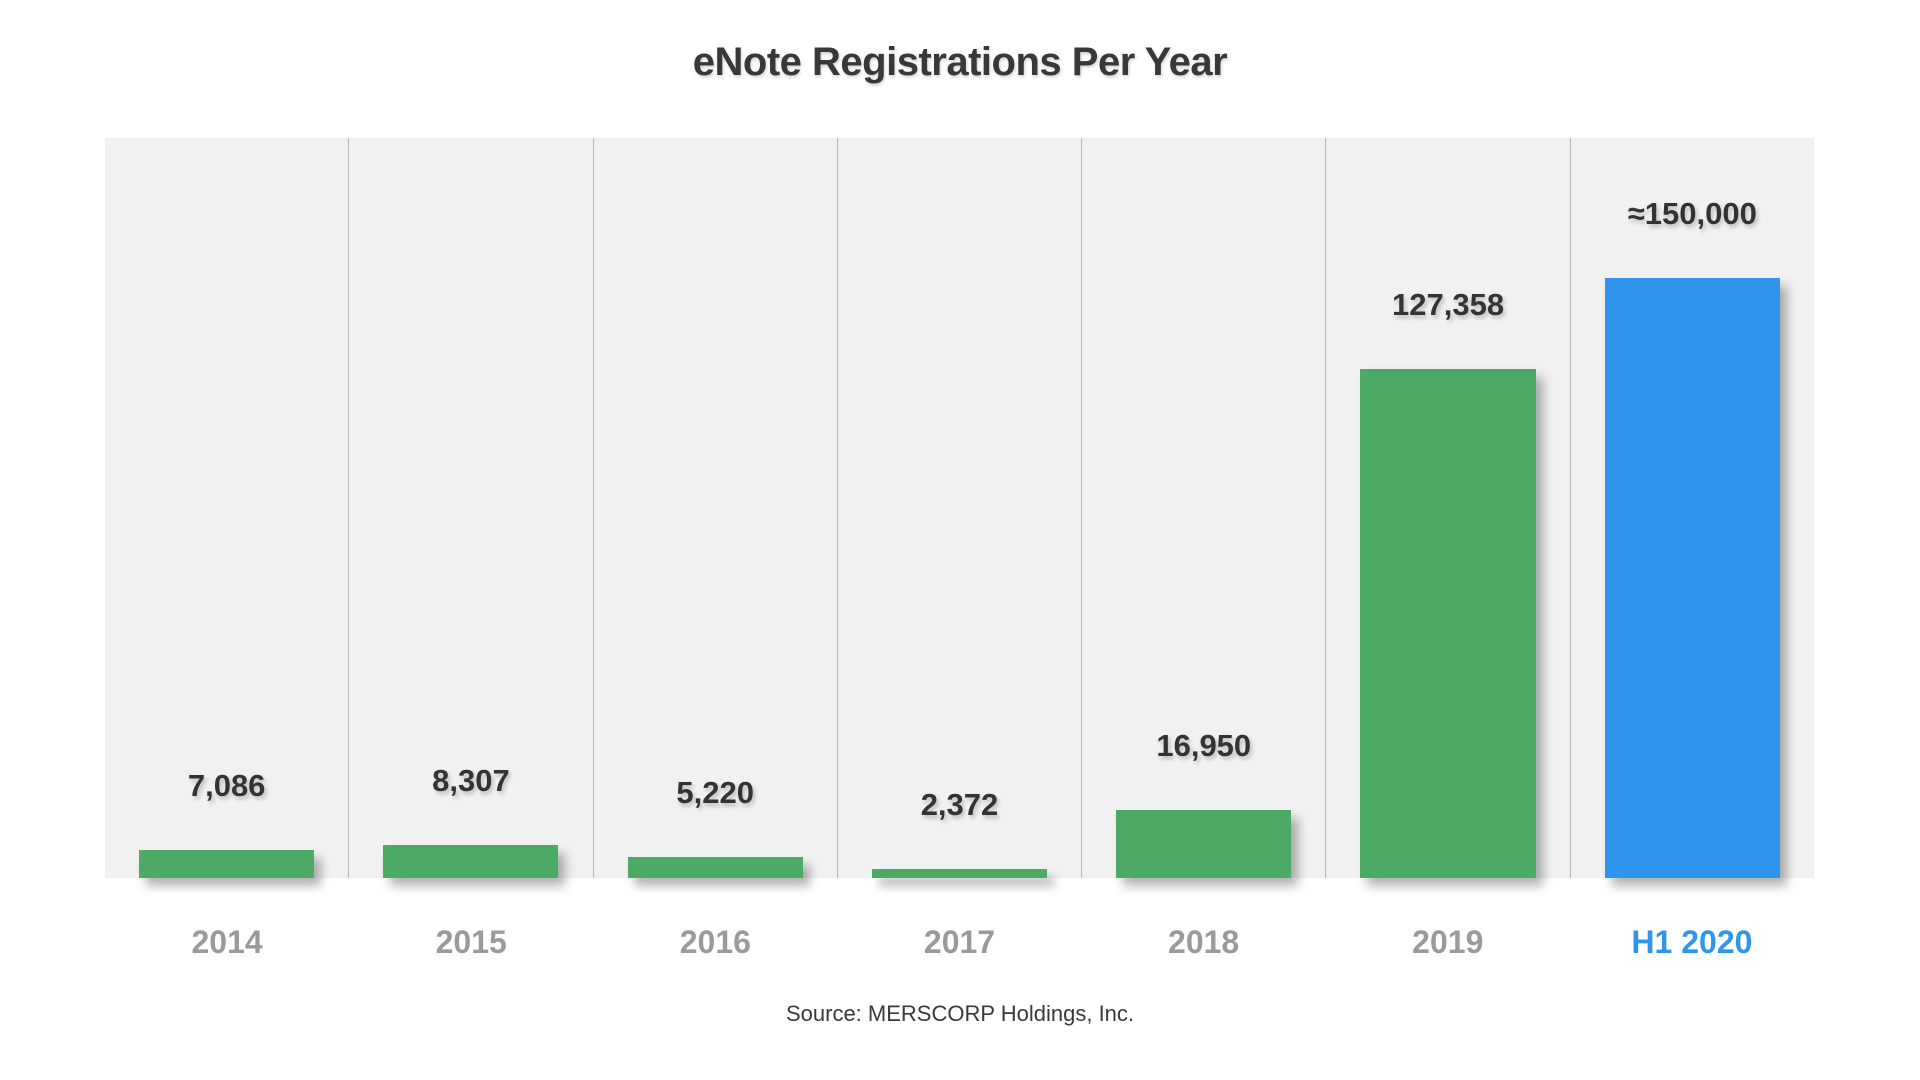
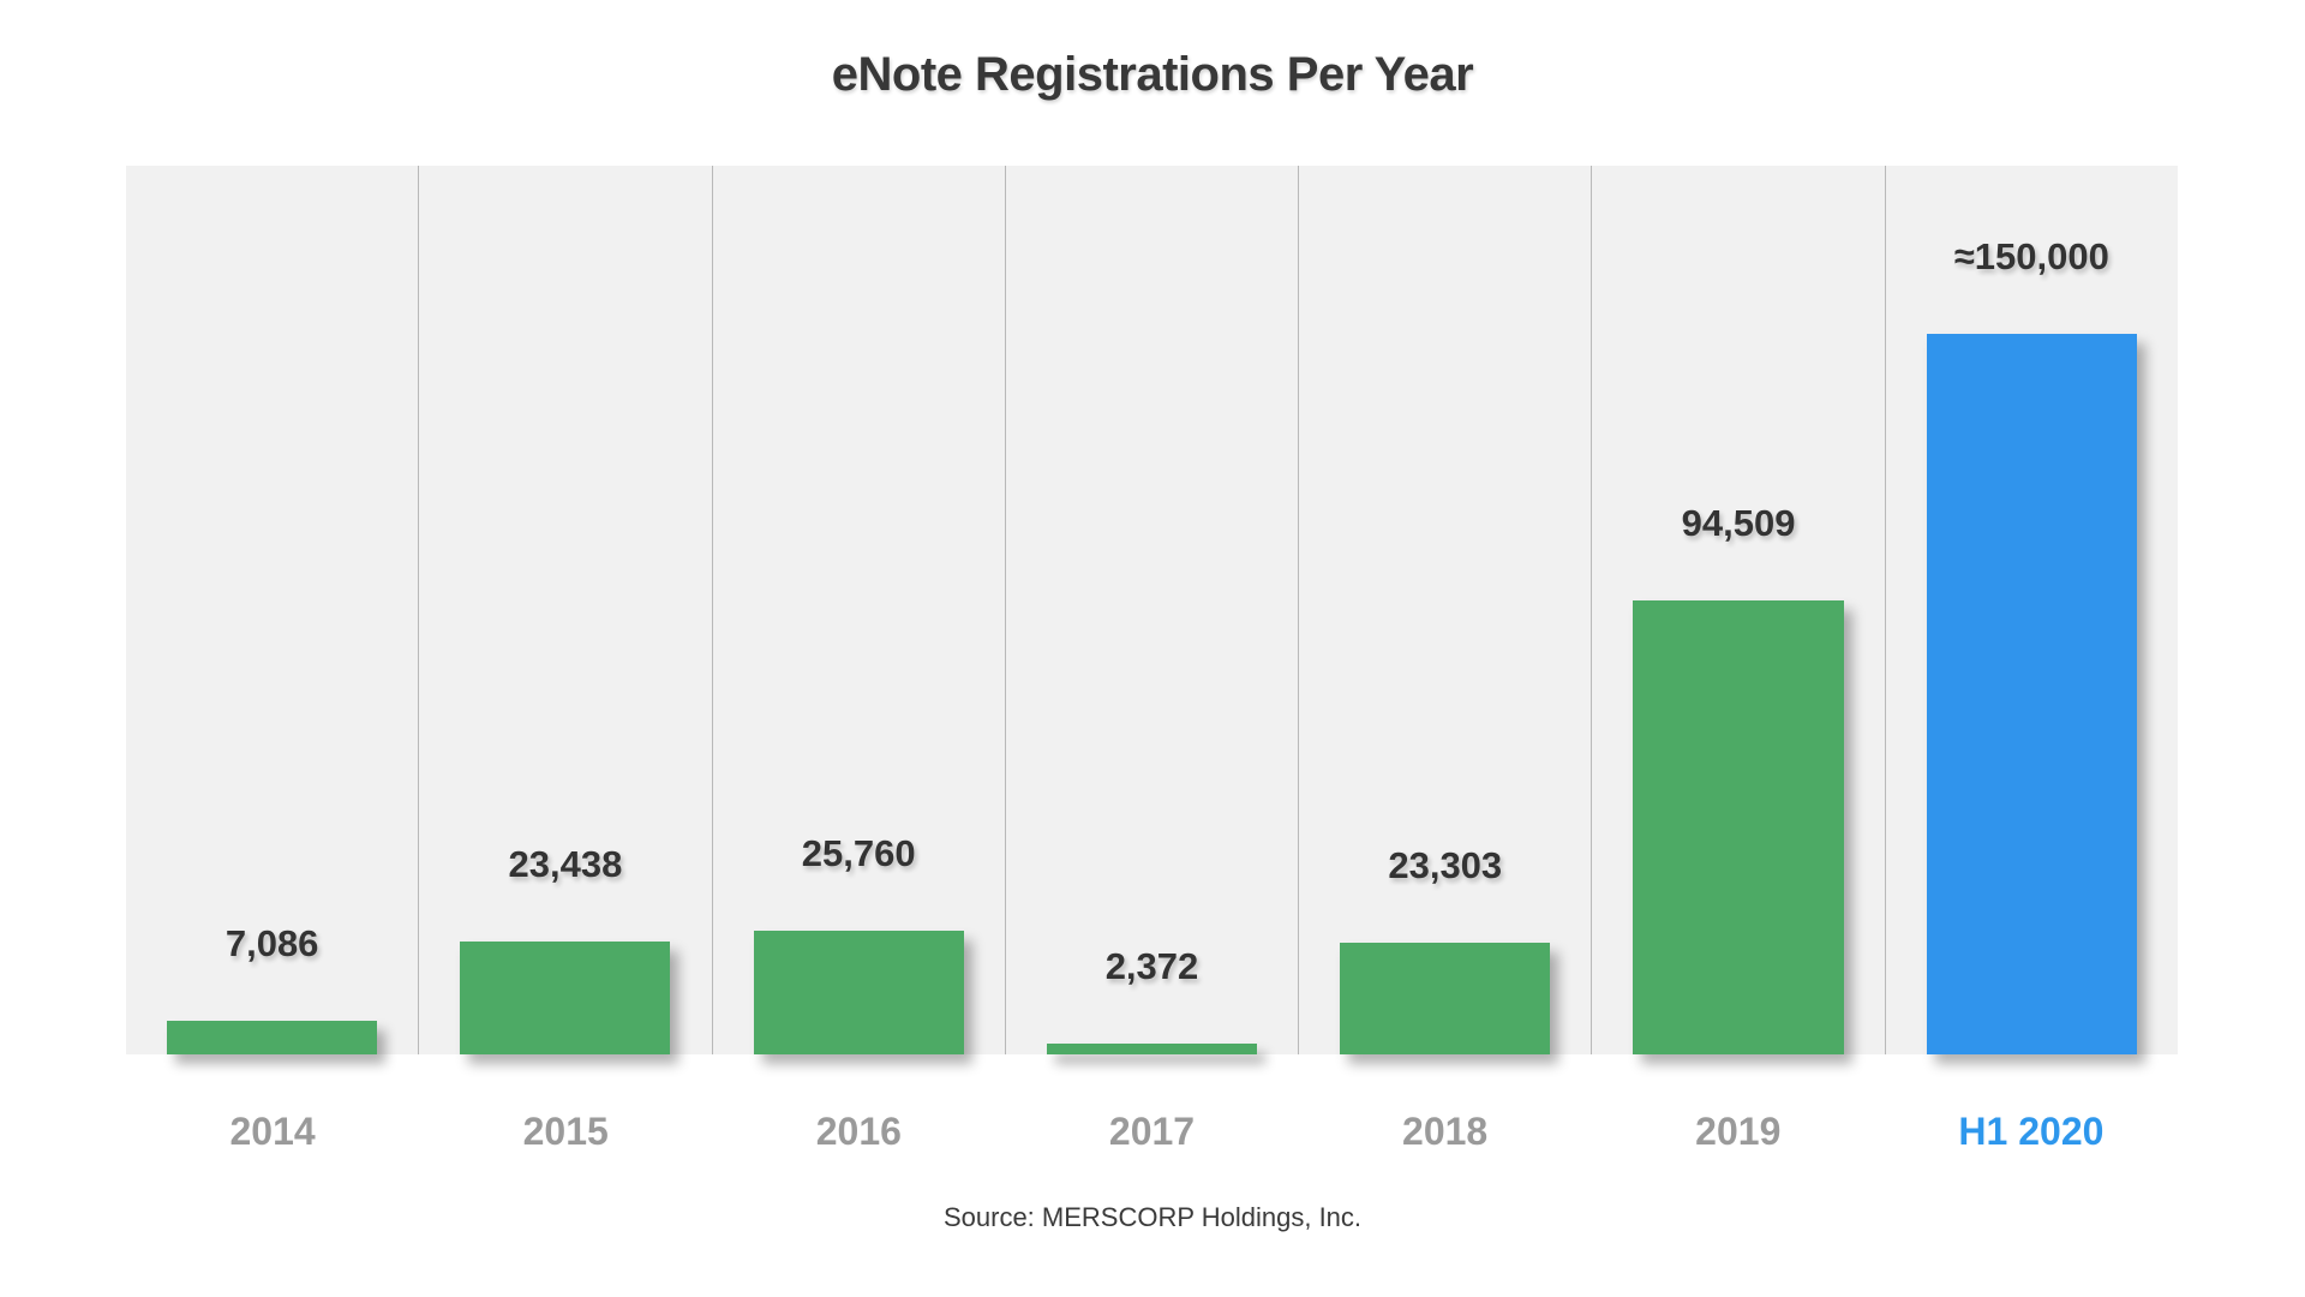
2015: 8,307 -> 23,438
2016: 5,220 -> 25,760
2018: 16,950 -> 23,303
2019: 127,358 -> 94,509
